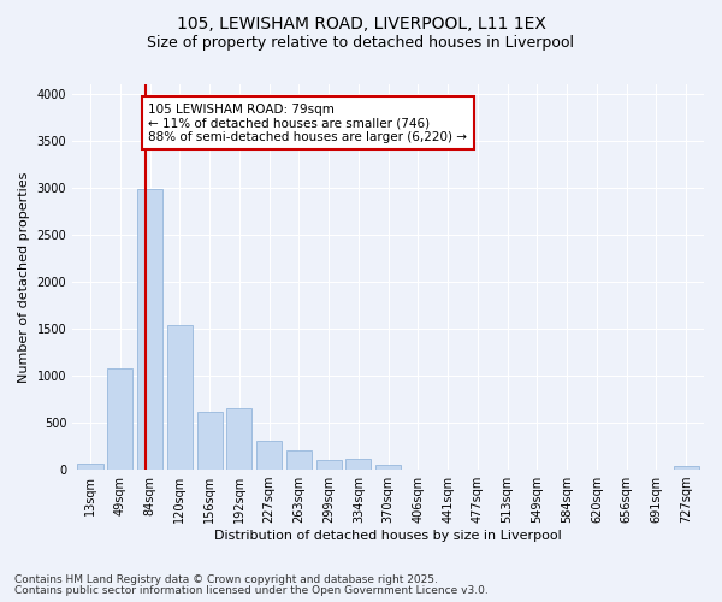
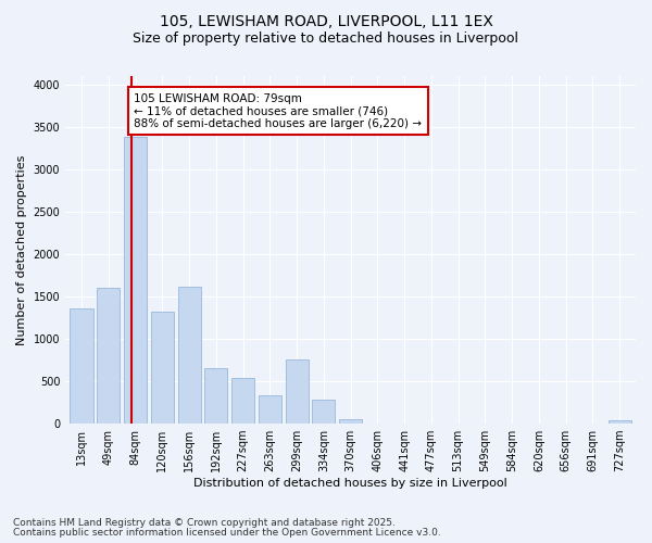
13sqm: 70 -> 1360
49sqm: 1080 -> 1600
84sqm: 2980 -> 3380
120sqm: 1540 -> 1320
156sqm: 620 -> 1620
227sqm: 310 -> 540
263sqm: 200 -> 340
299sqm: 100 -> 760
334sqm: 110 -> 280
